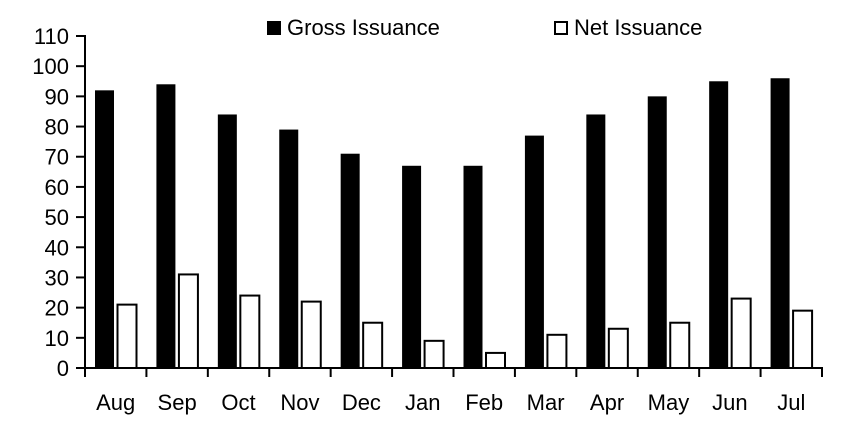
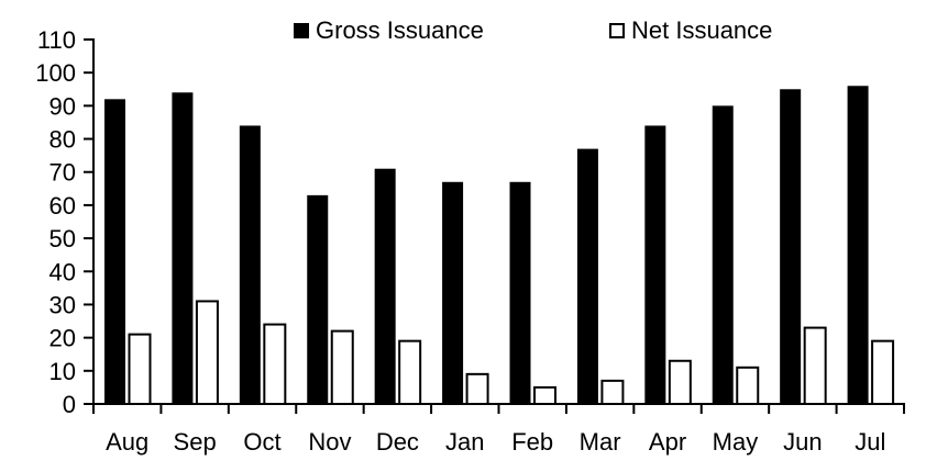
Gross Issuance/Nov: 79 -> 63
Net Issuance/Dec: 15 -> 19
Net Issuance/Mar: 11 -> 7
Net Issuance/May: 15 -> 11
